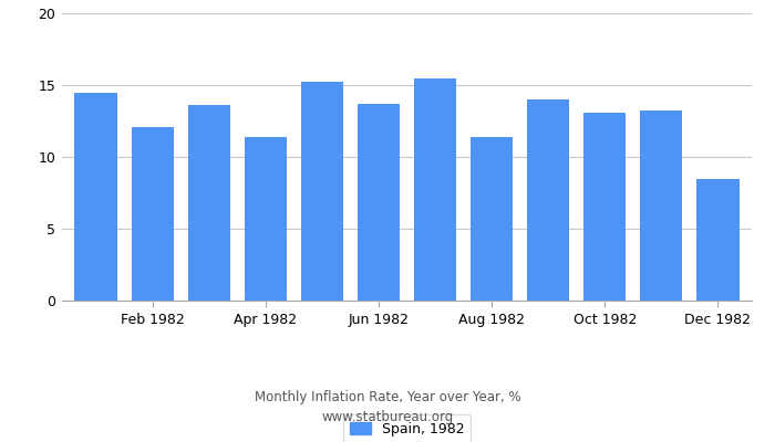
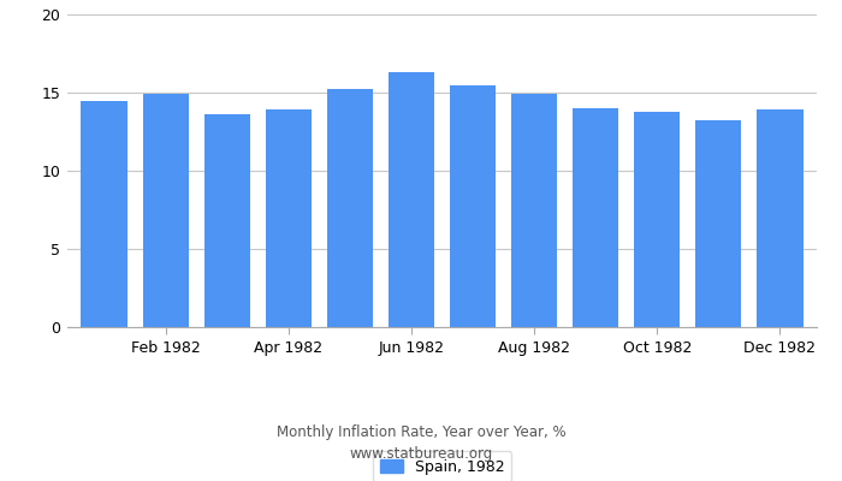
Feb 1982: 12.1 -> 14.9
Apr 1982: 11.4 -> 13.9
Jun 1982: 13.7 -> 16.3
Aug 1982: 11.4 -> 14.9
Oct 1982: 13.1 -> 13.8
Dec 1982: 8.5 -> 13.9
